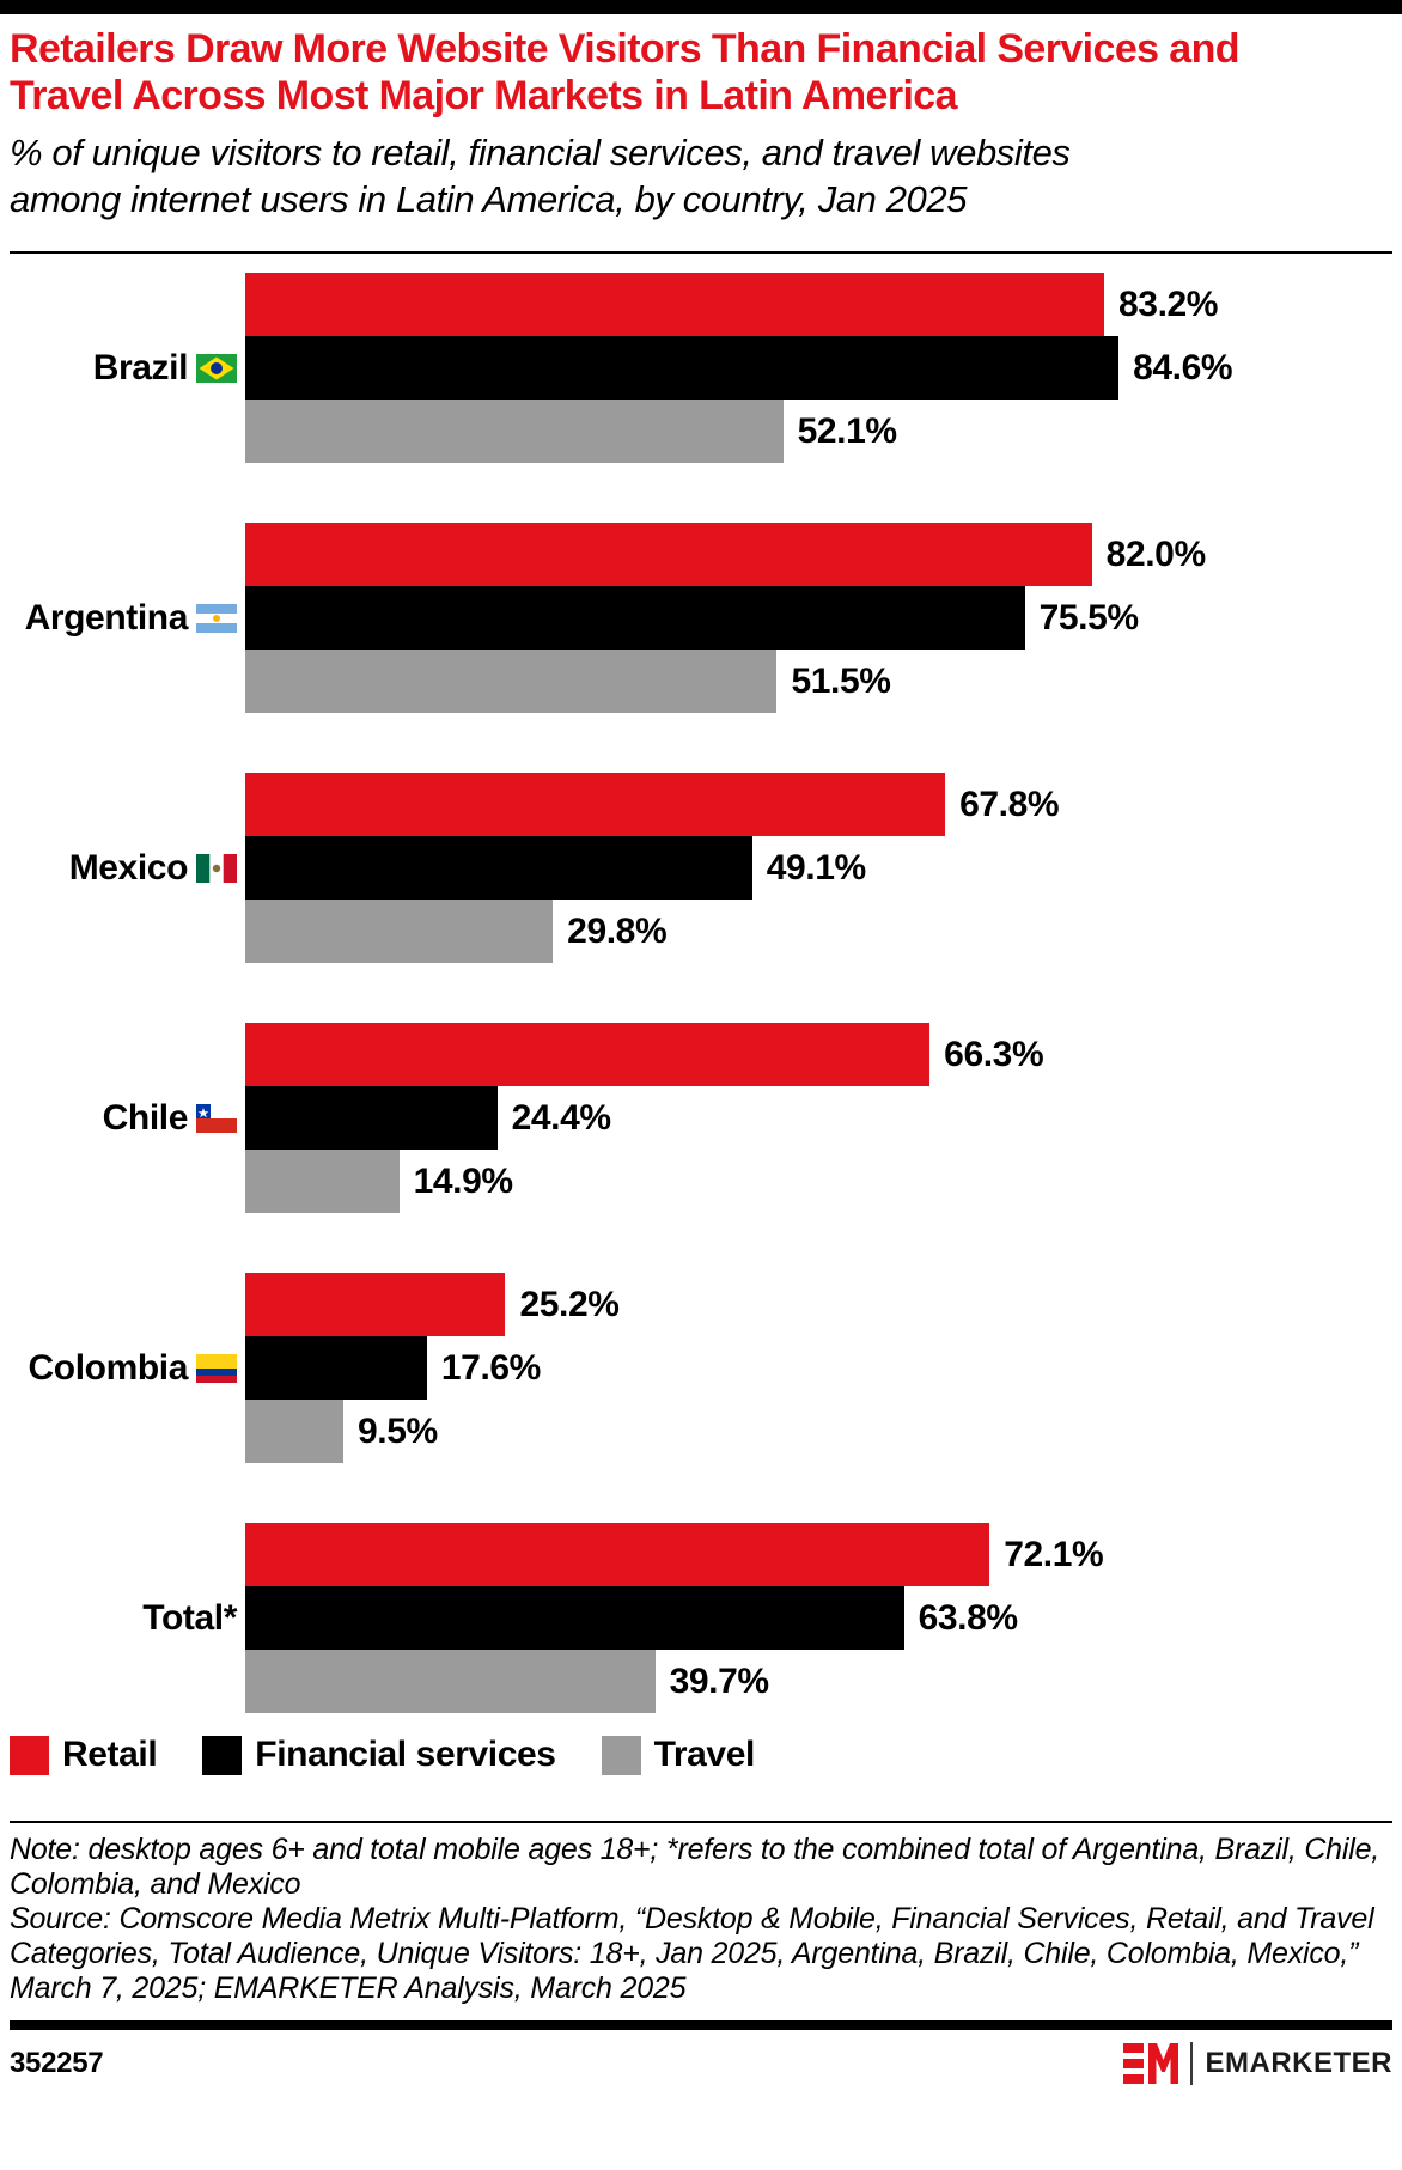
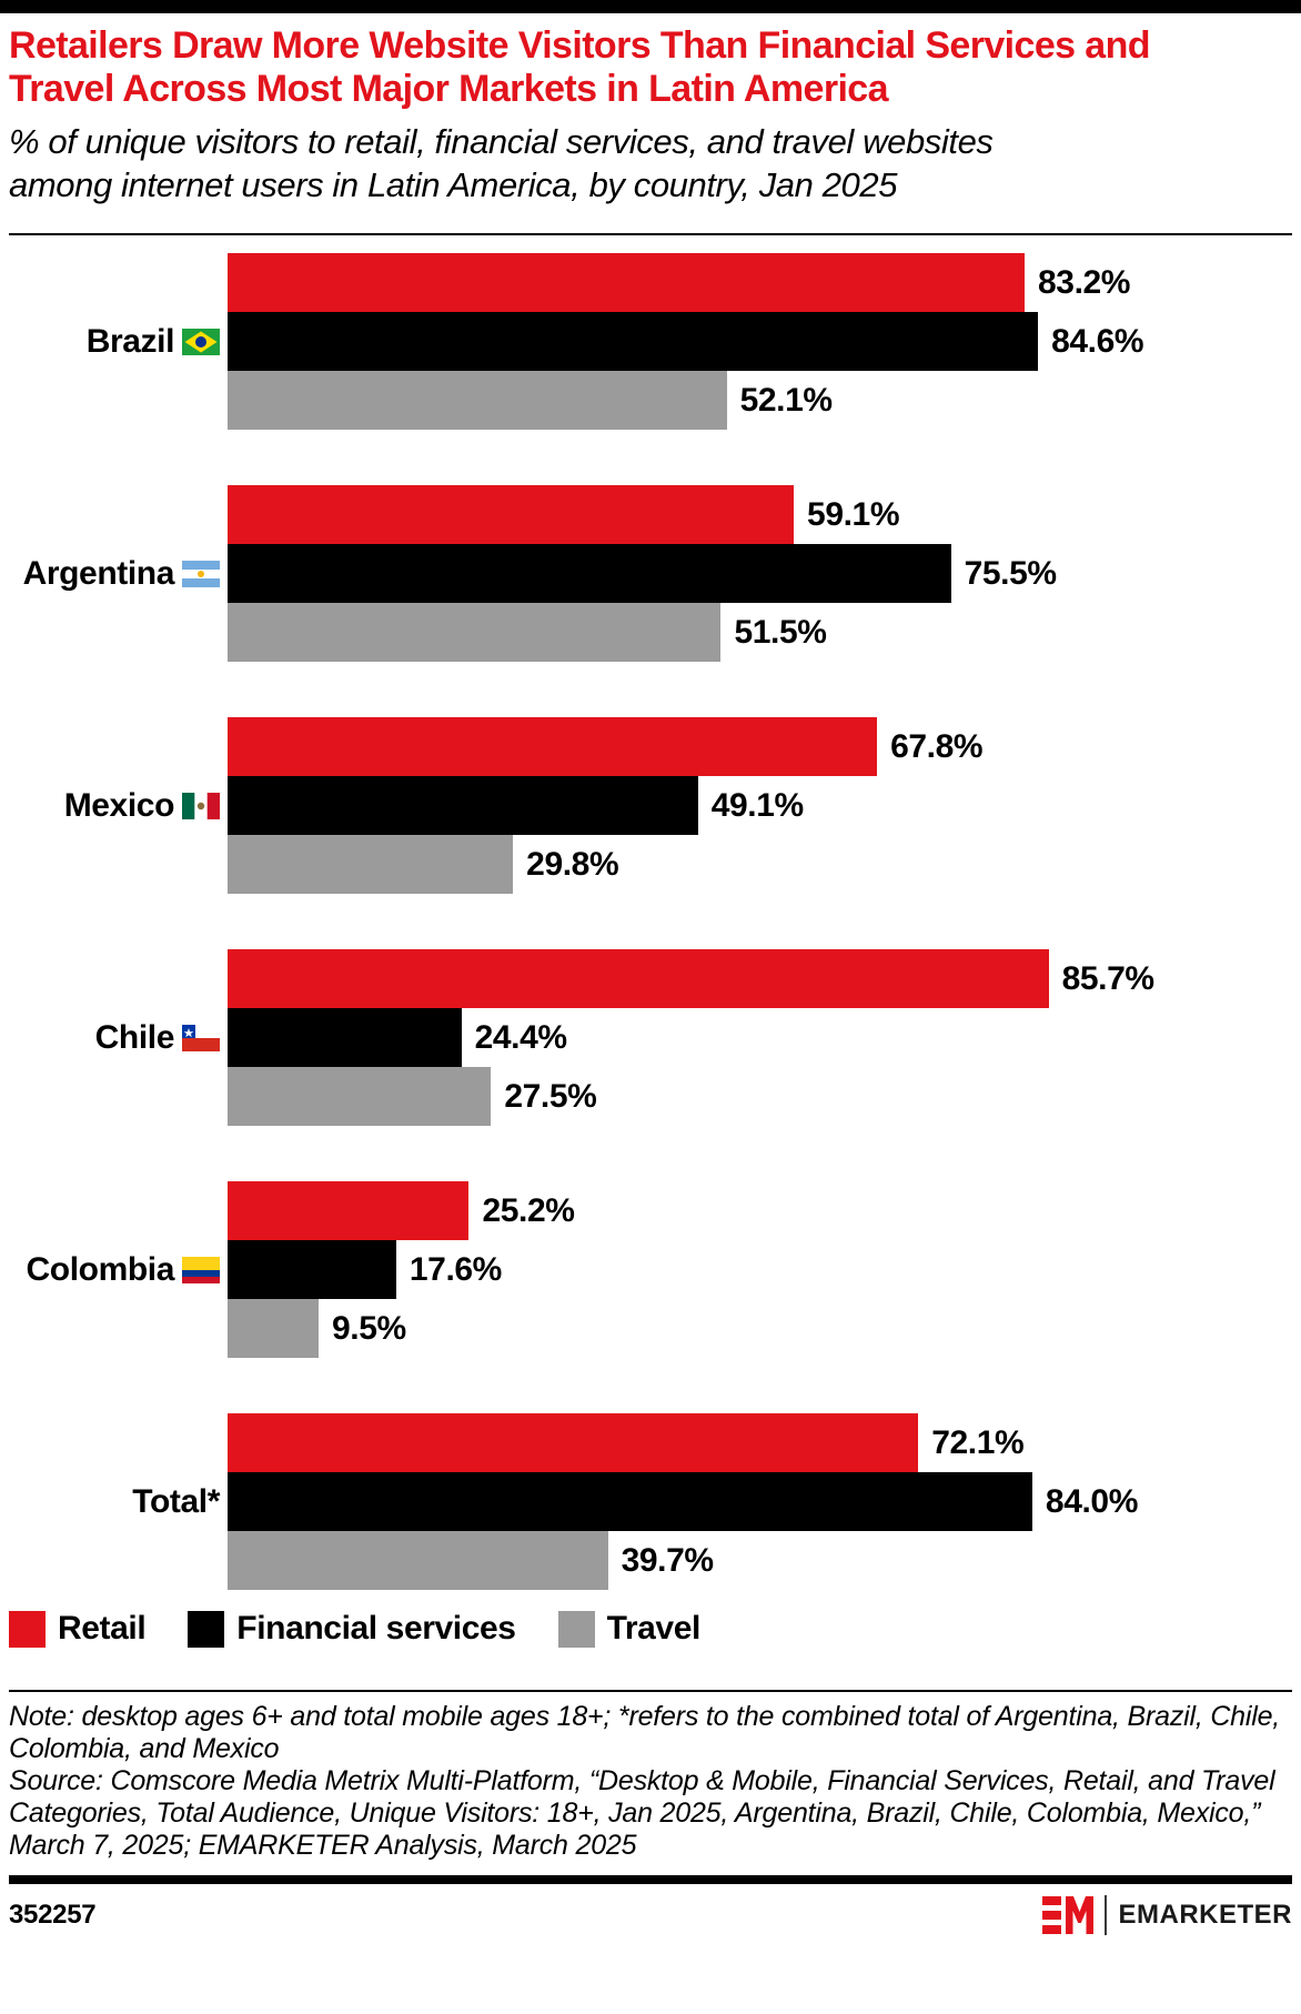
Retail/Argentina: 82.0% -> 59.1%
Retail/Chile: 66.3% -> 85.7%
Travel/Chile: 14.9% -> 27.5%
Financial services/Total*: 63.8% -> 84.0%
